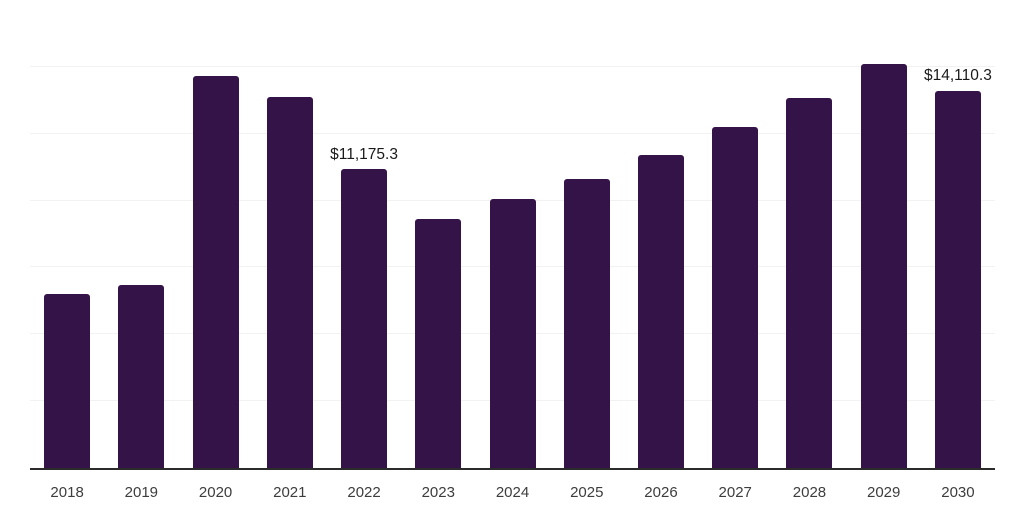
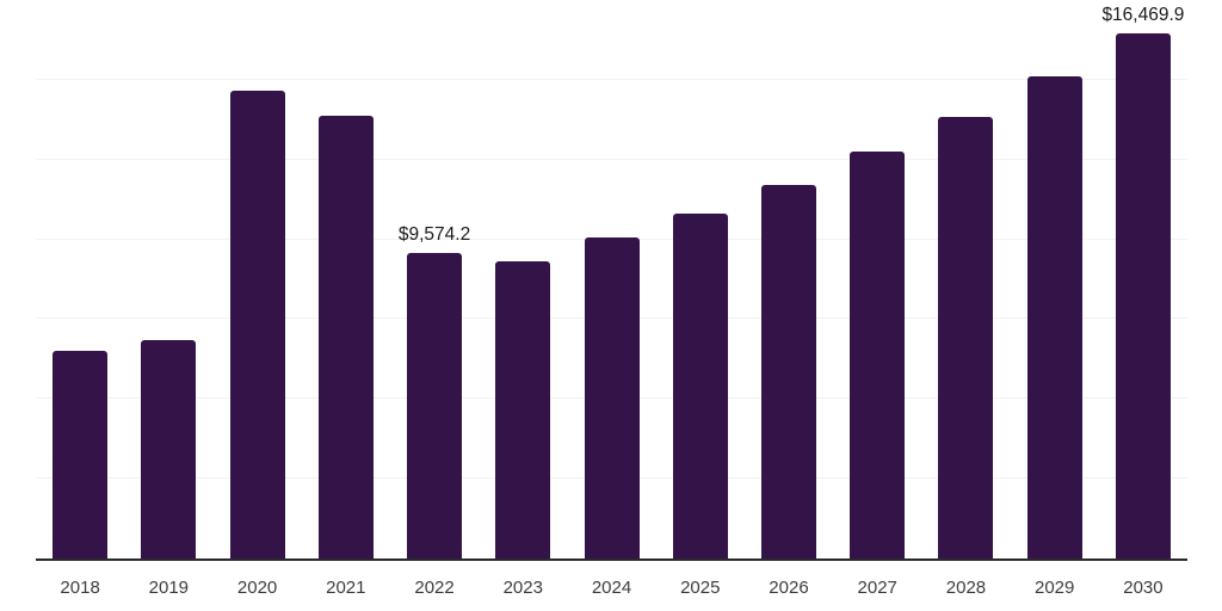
2022: $11,175.3 -> $9,574.2
2030: $14,110.3 -> $16,469.9
